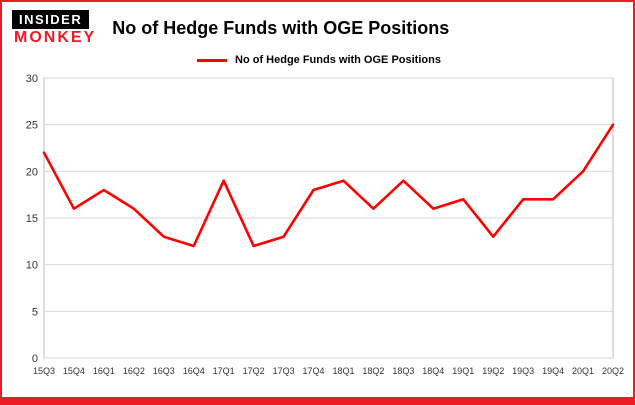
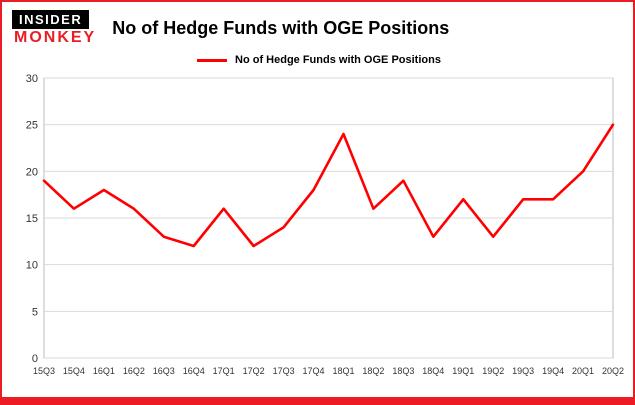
15Q3: 22 -> 19
17Q1: 19 -> 16
17Q3: 13 -> 14
18Q1: 19 -> 24
18Q4: 16 -> 13
